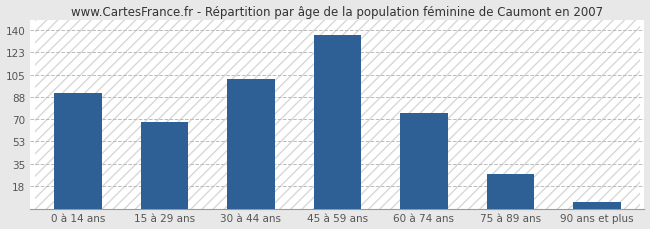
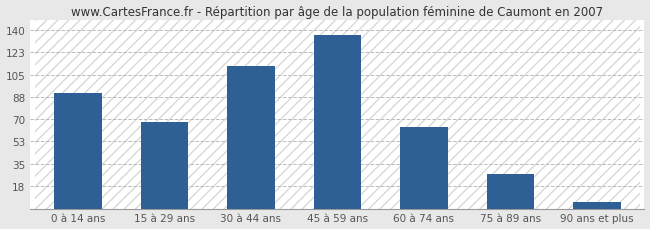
30 à 44 ans: 102 -> 112
60 à 74 ans: 75 -> 64
